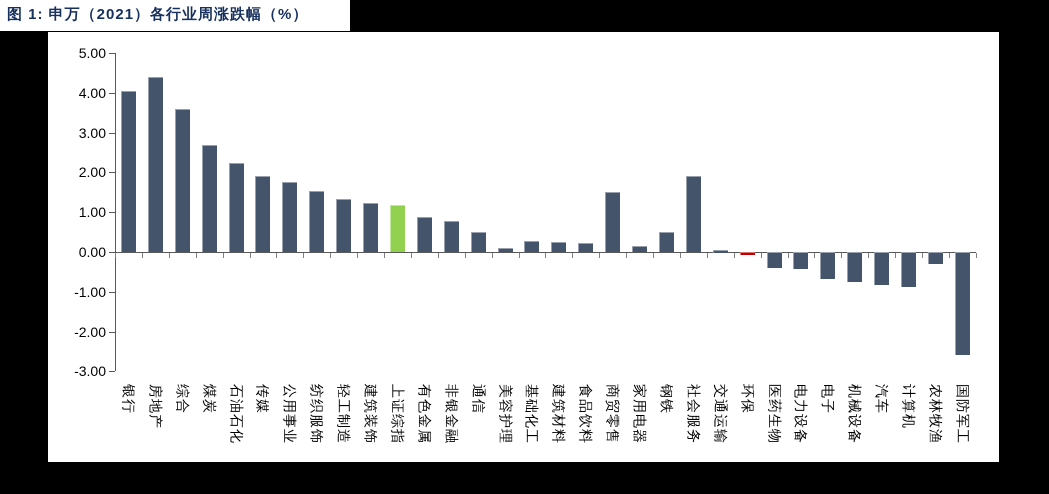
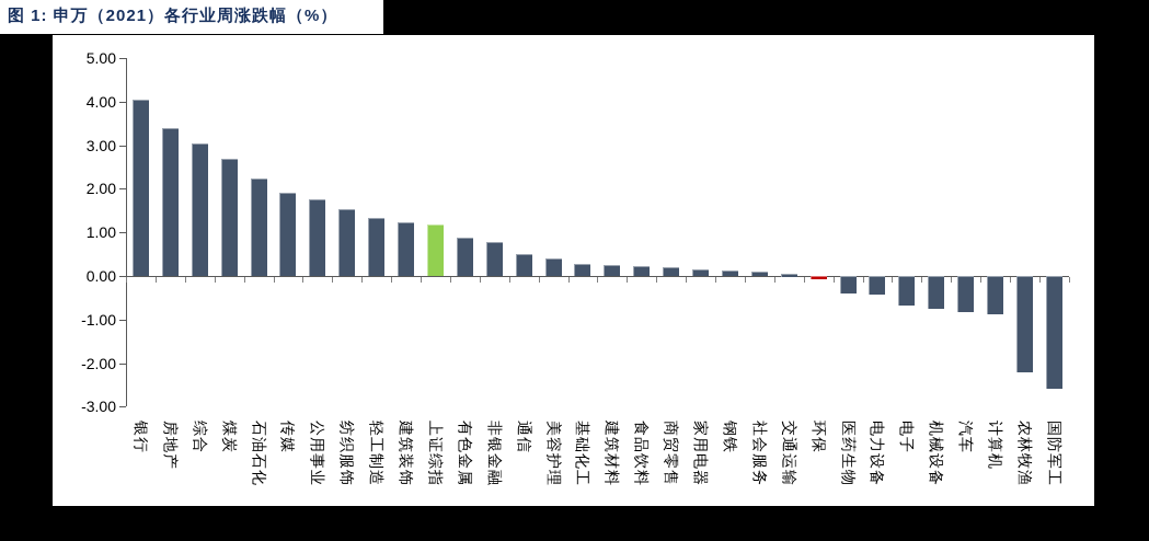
房地产: 4.4 -> 3.4
综合: 3.6 -> 3.0
美容护理: 0.1 -> 0.4
商贸零售: 1.5 -> 0.2
钢铁: 0.5 -> 0.1
社会服务: 1.9 -> 0.1
农林牧渔: -0.3 -> -2.2
